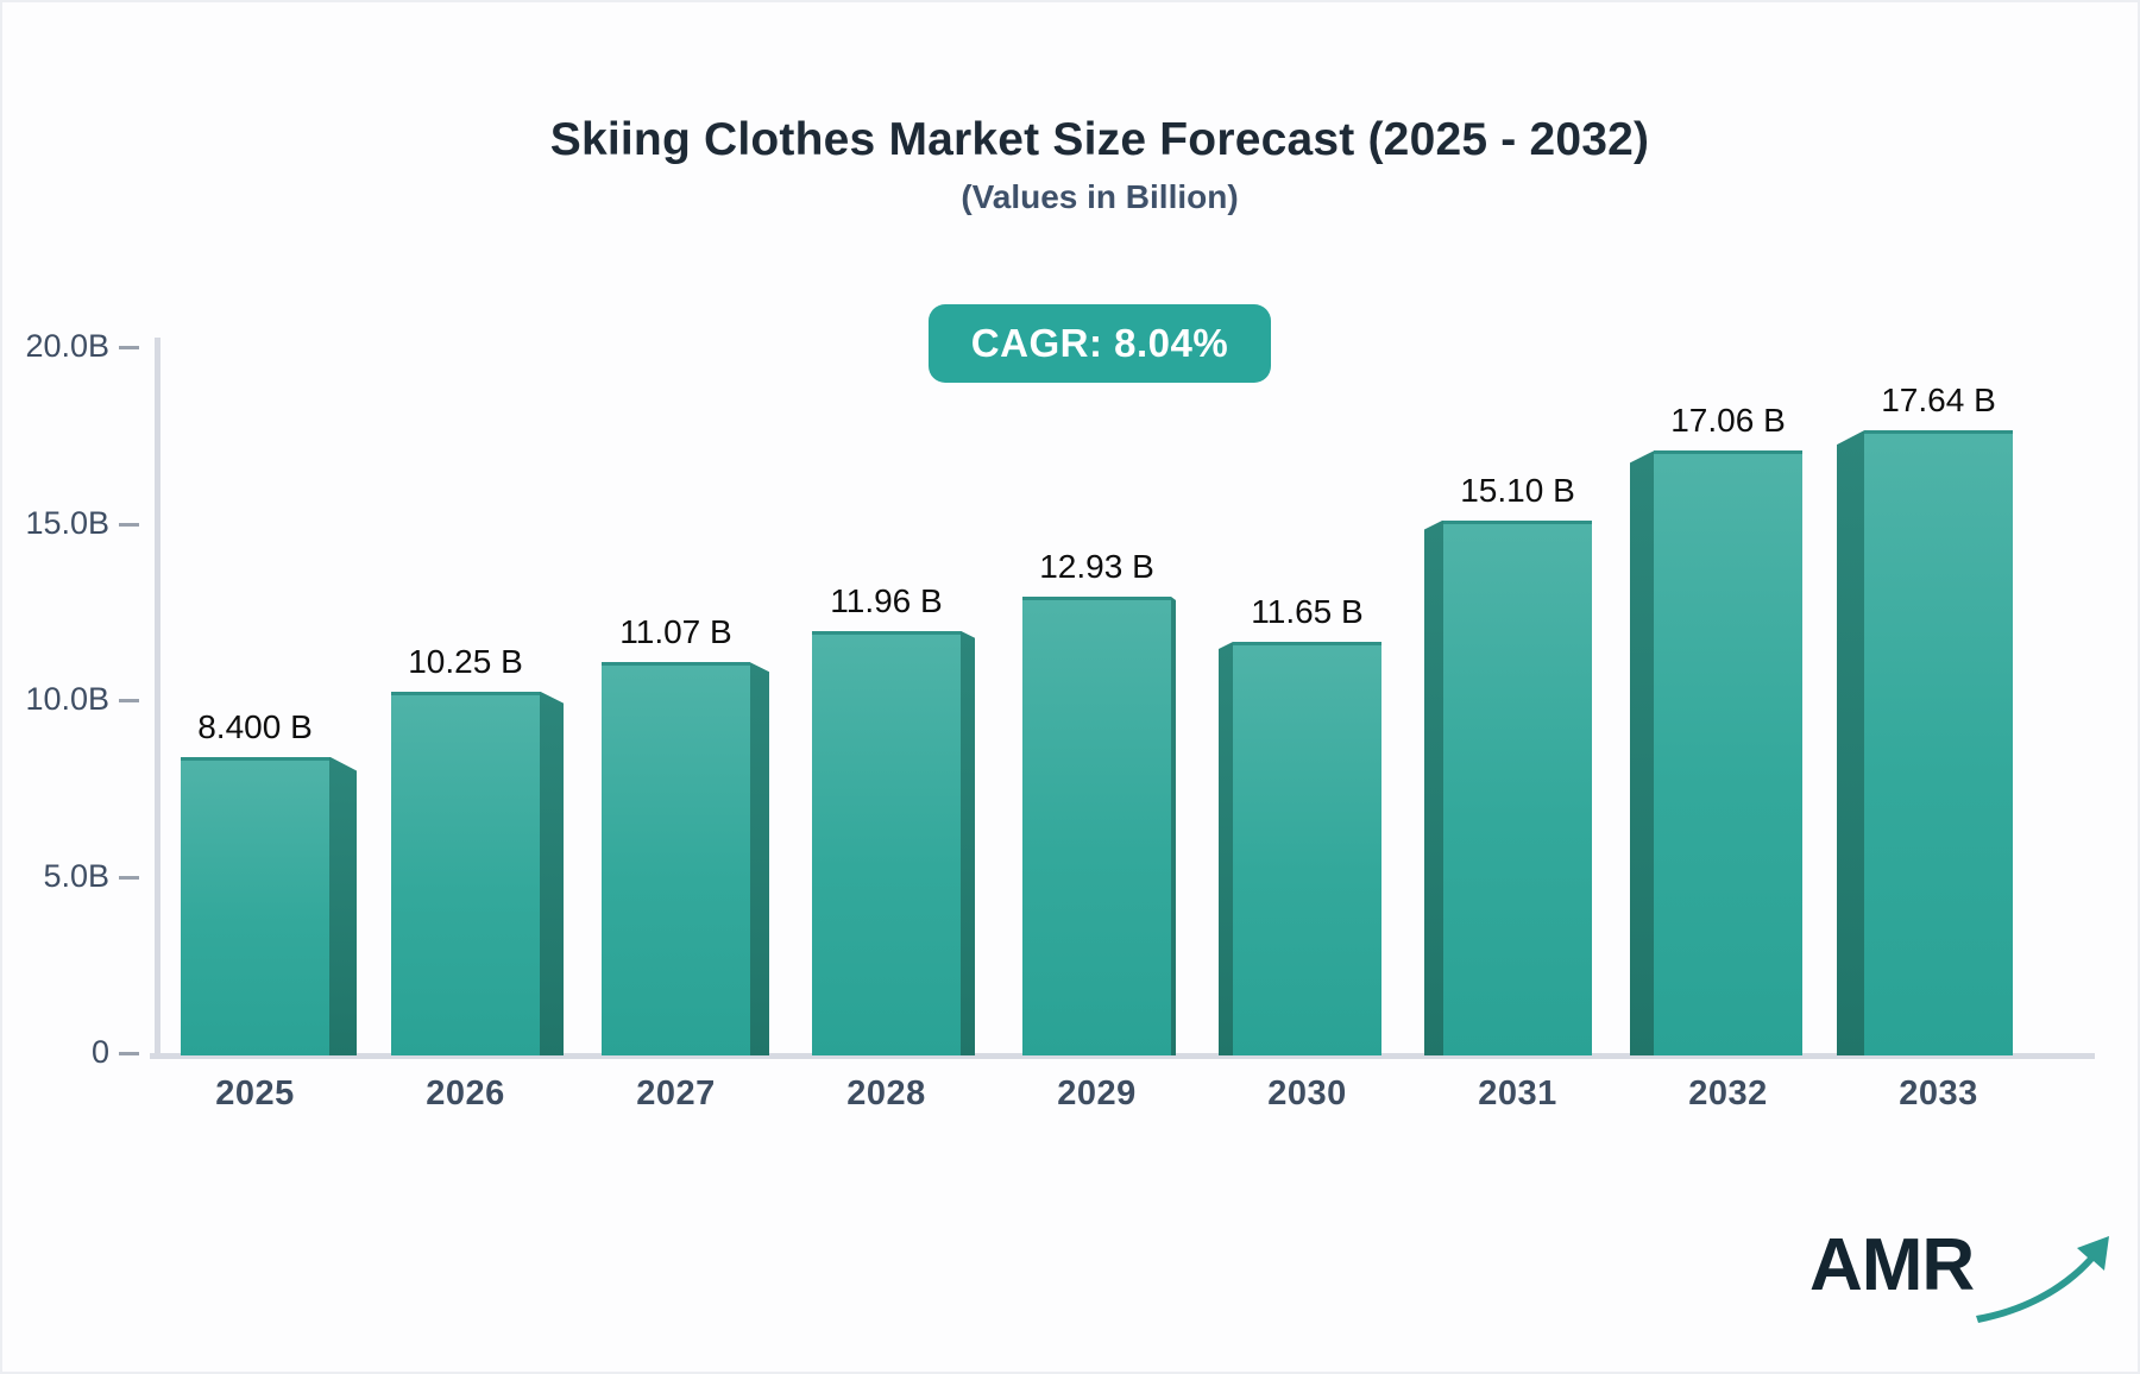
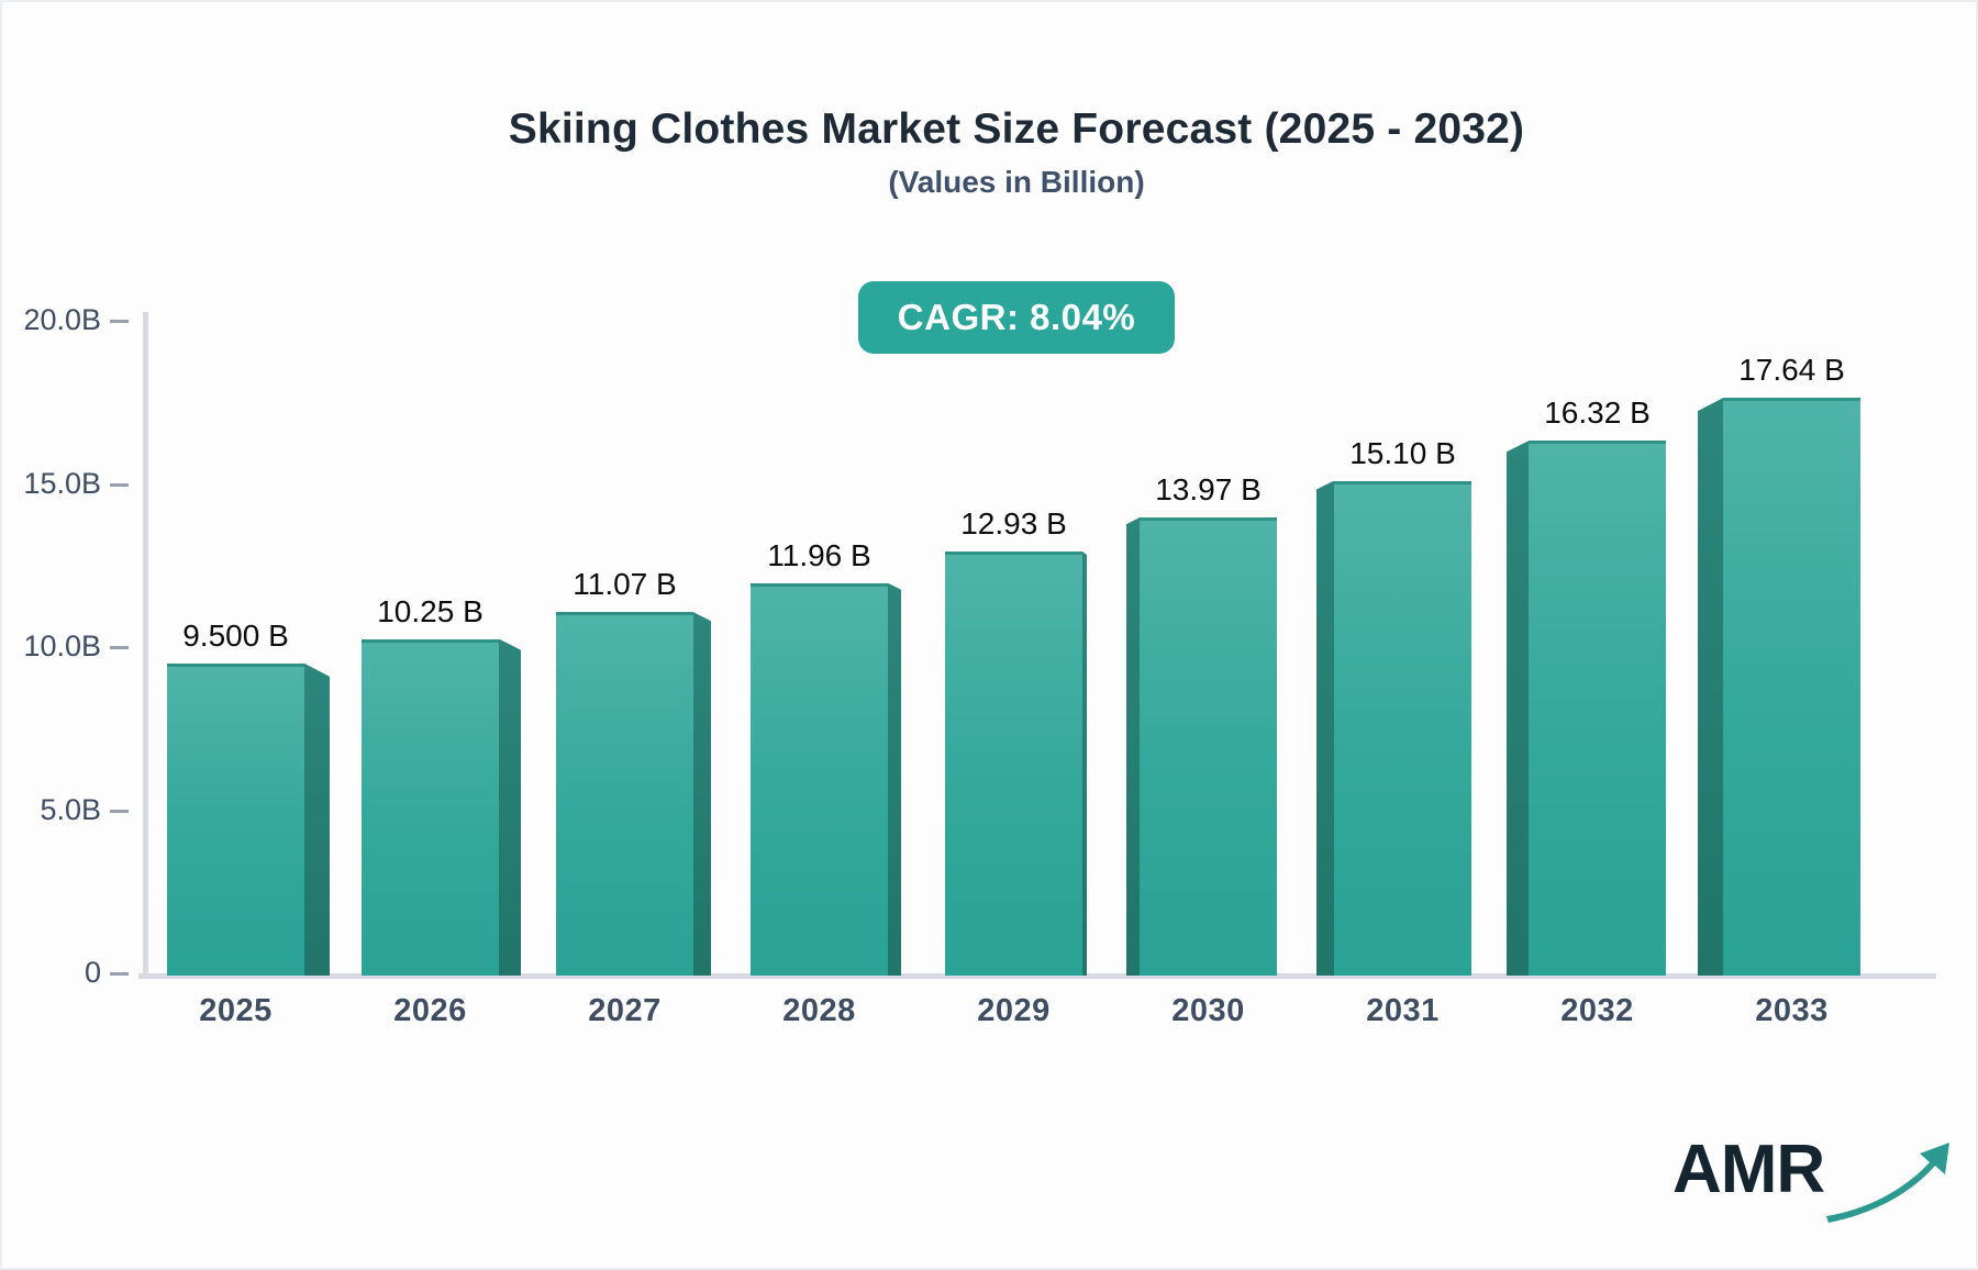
2025: 8.400 -> 9.500
2030: 11.65 -> 13.97
2032: 17.06 -> 16.32
